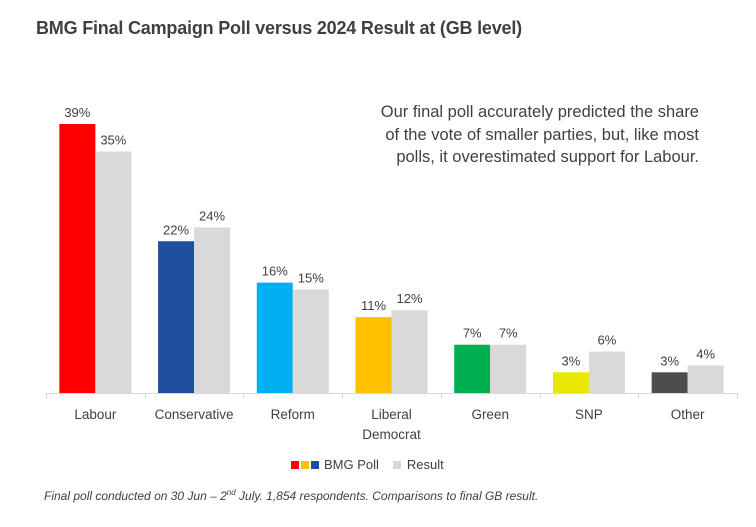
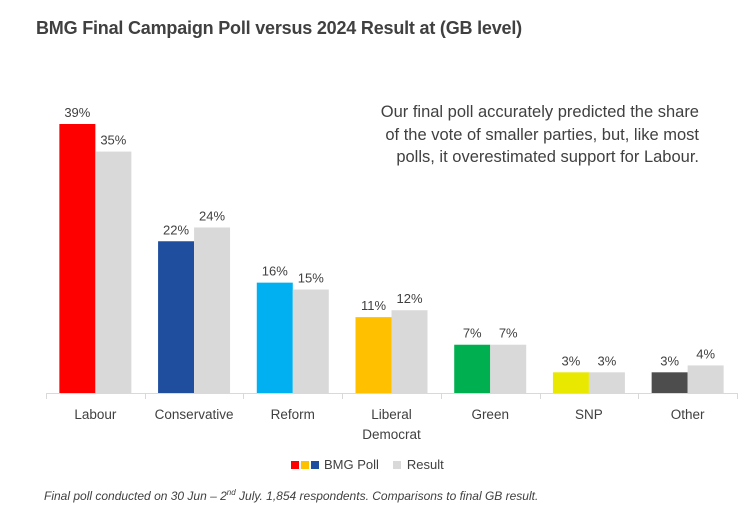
Result/SNP: 6% -> 3%
